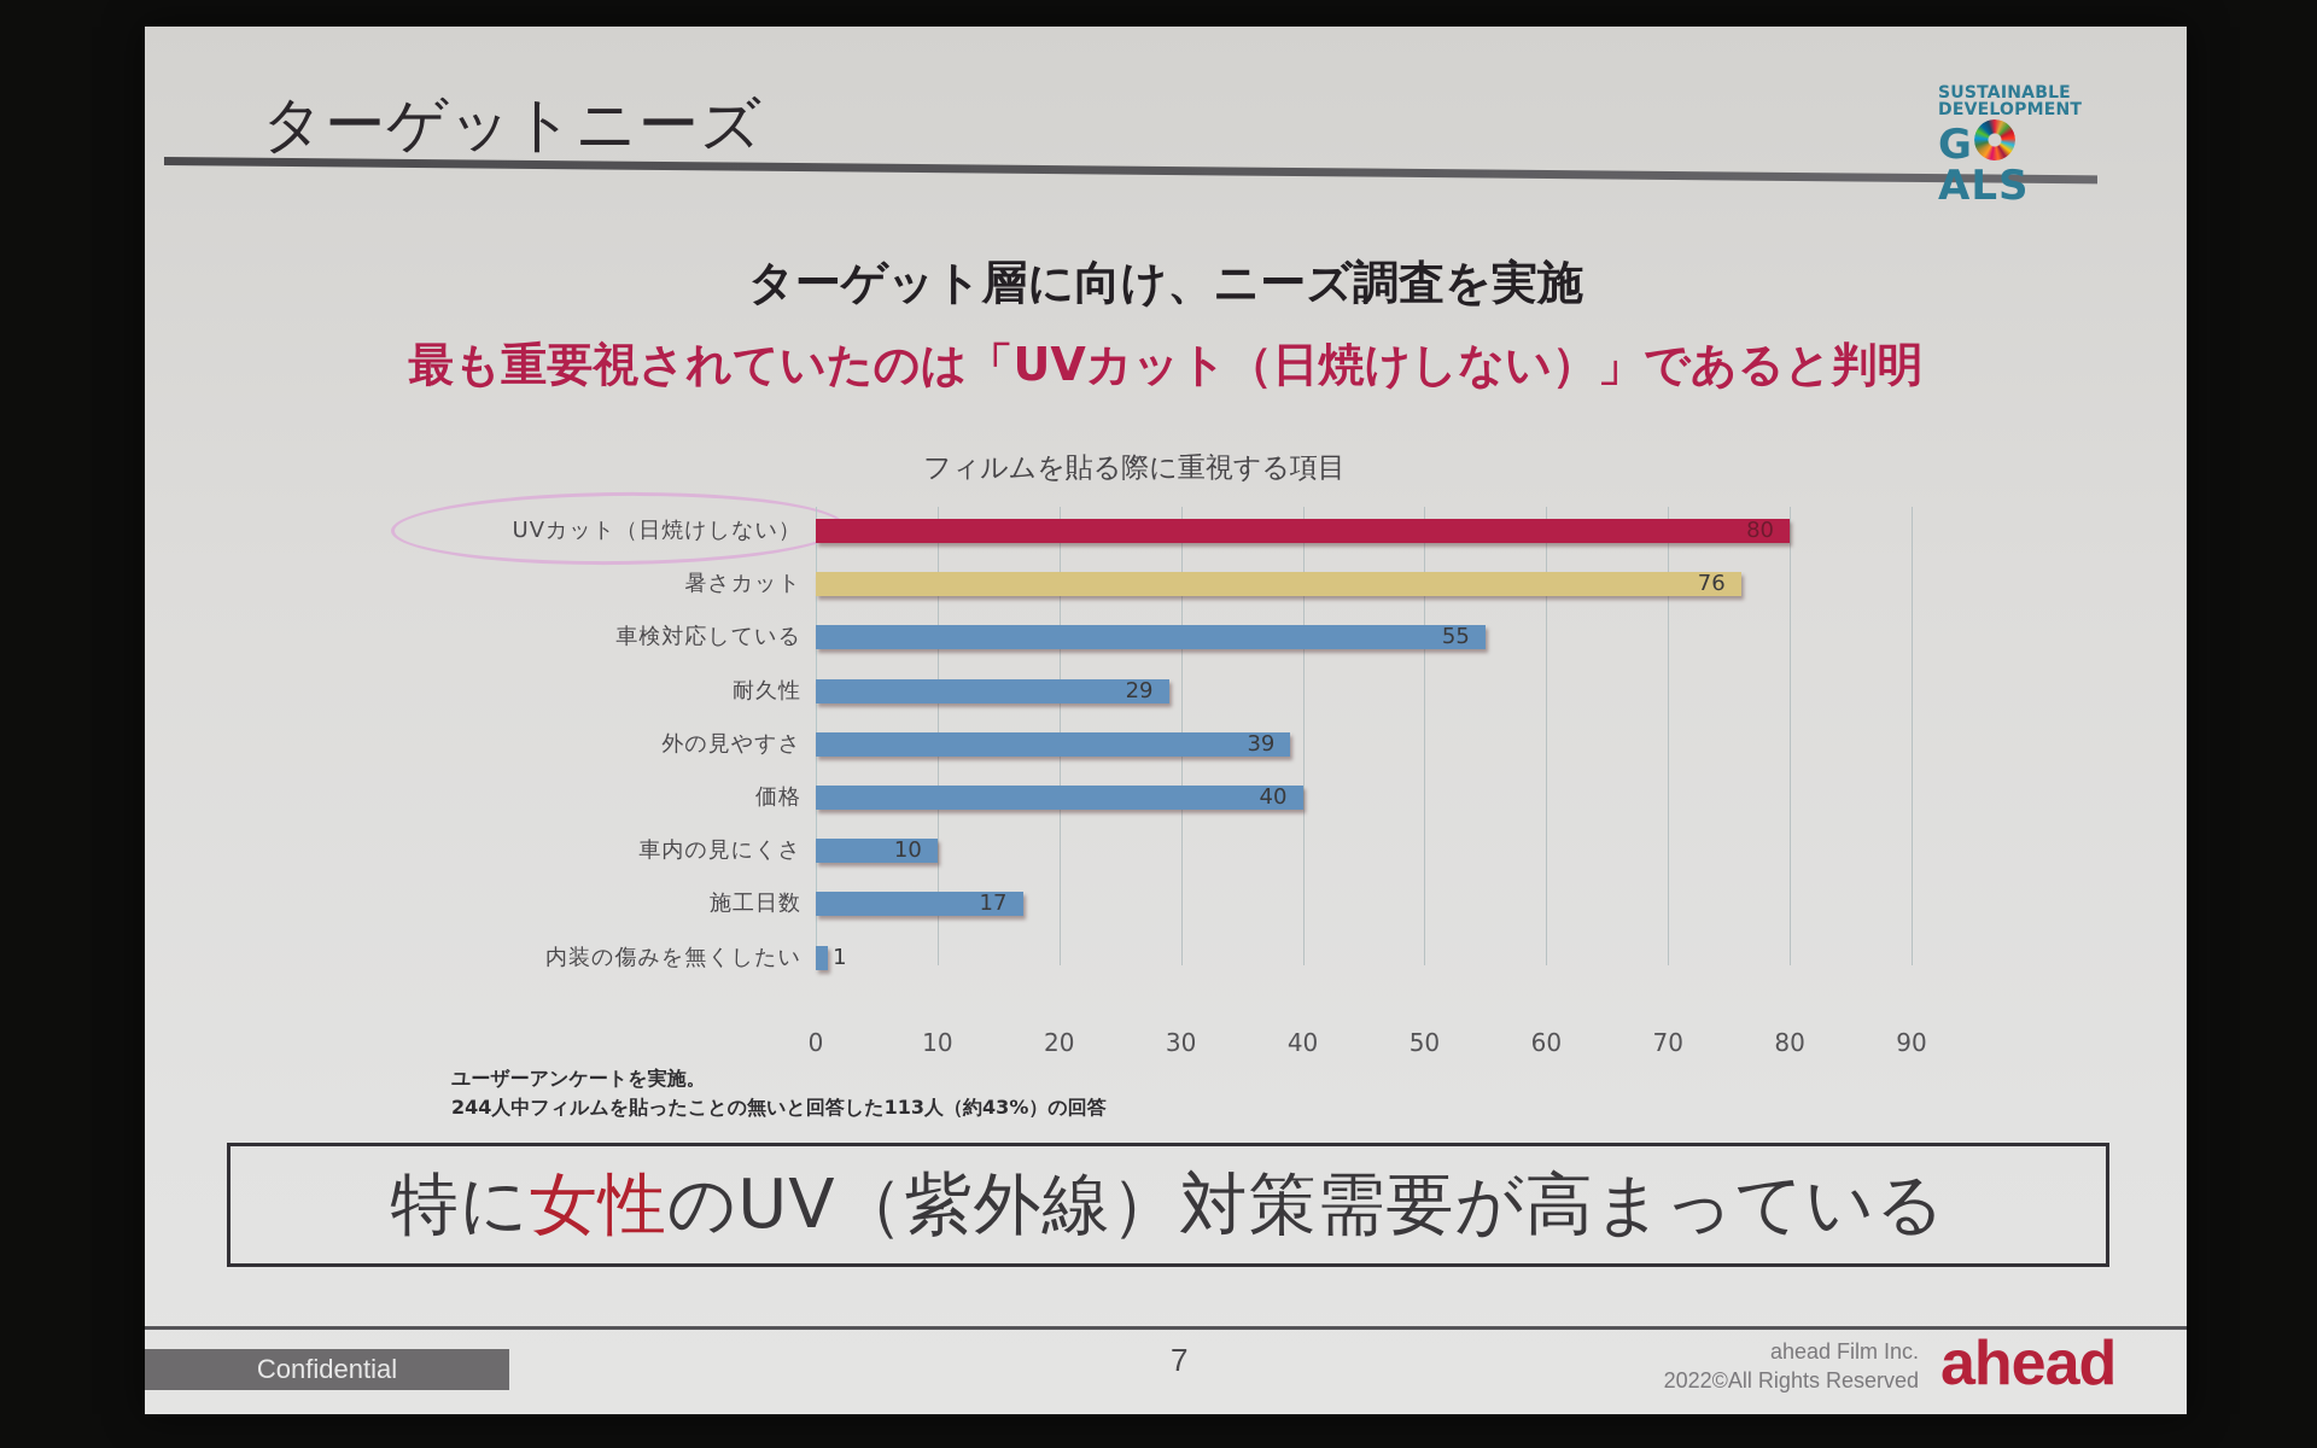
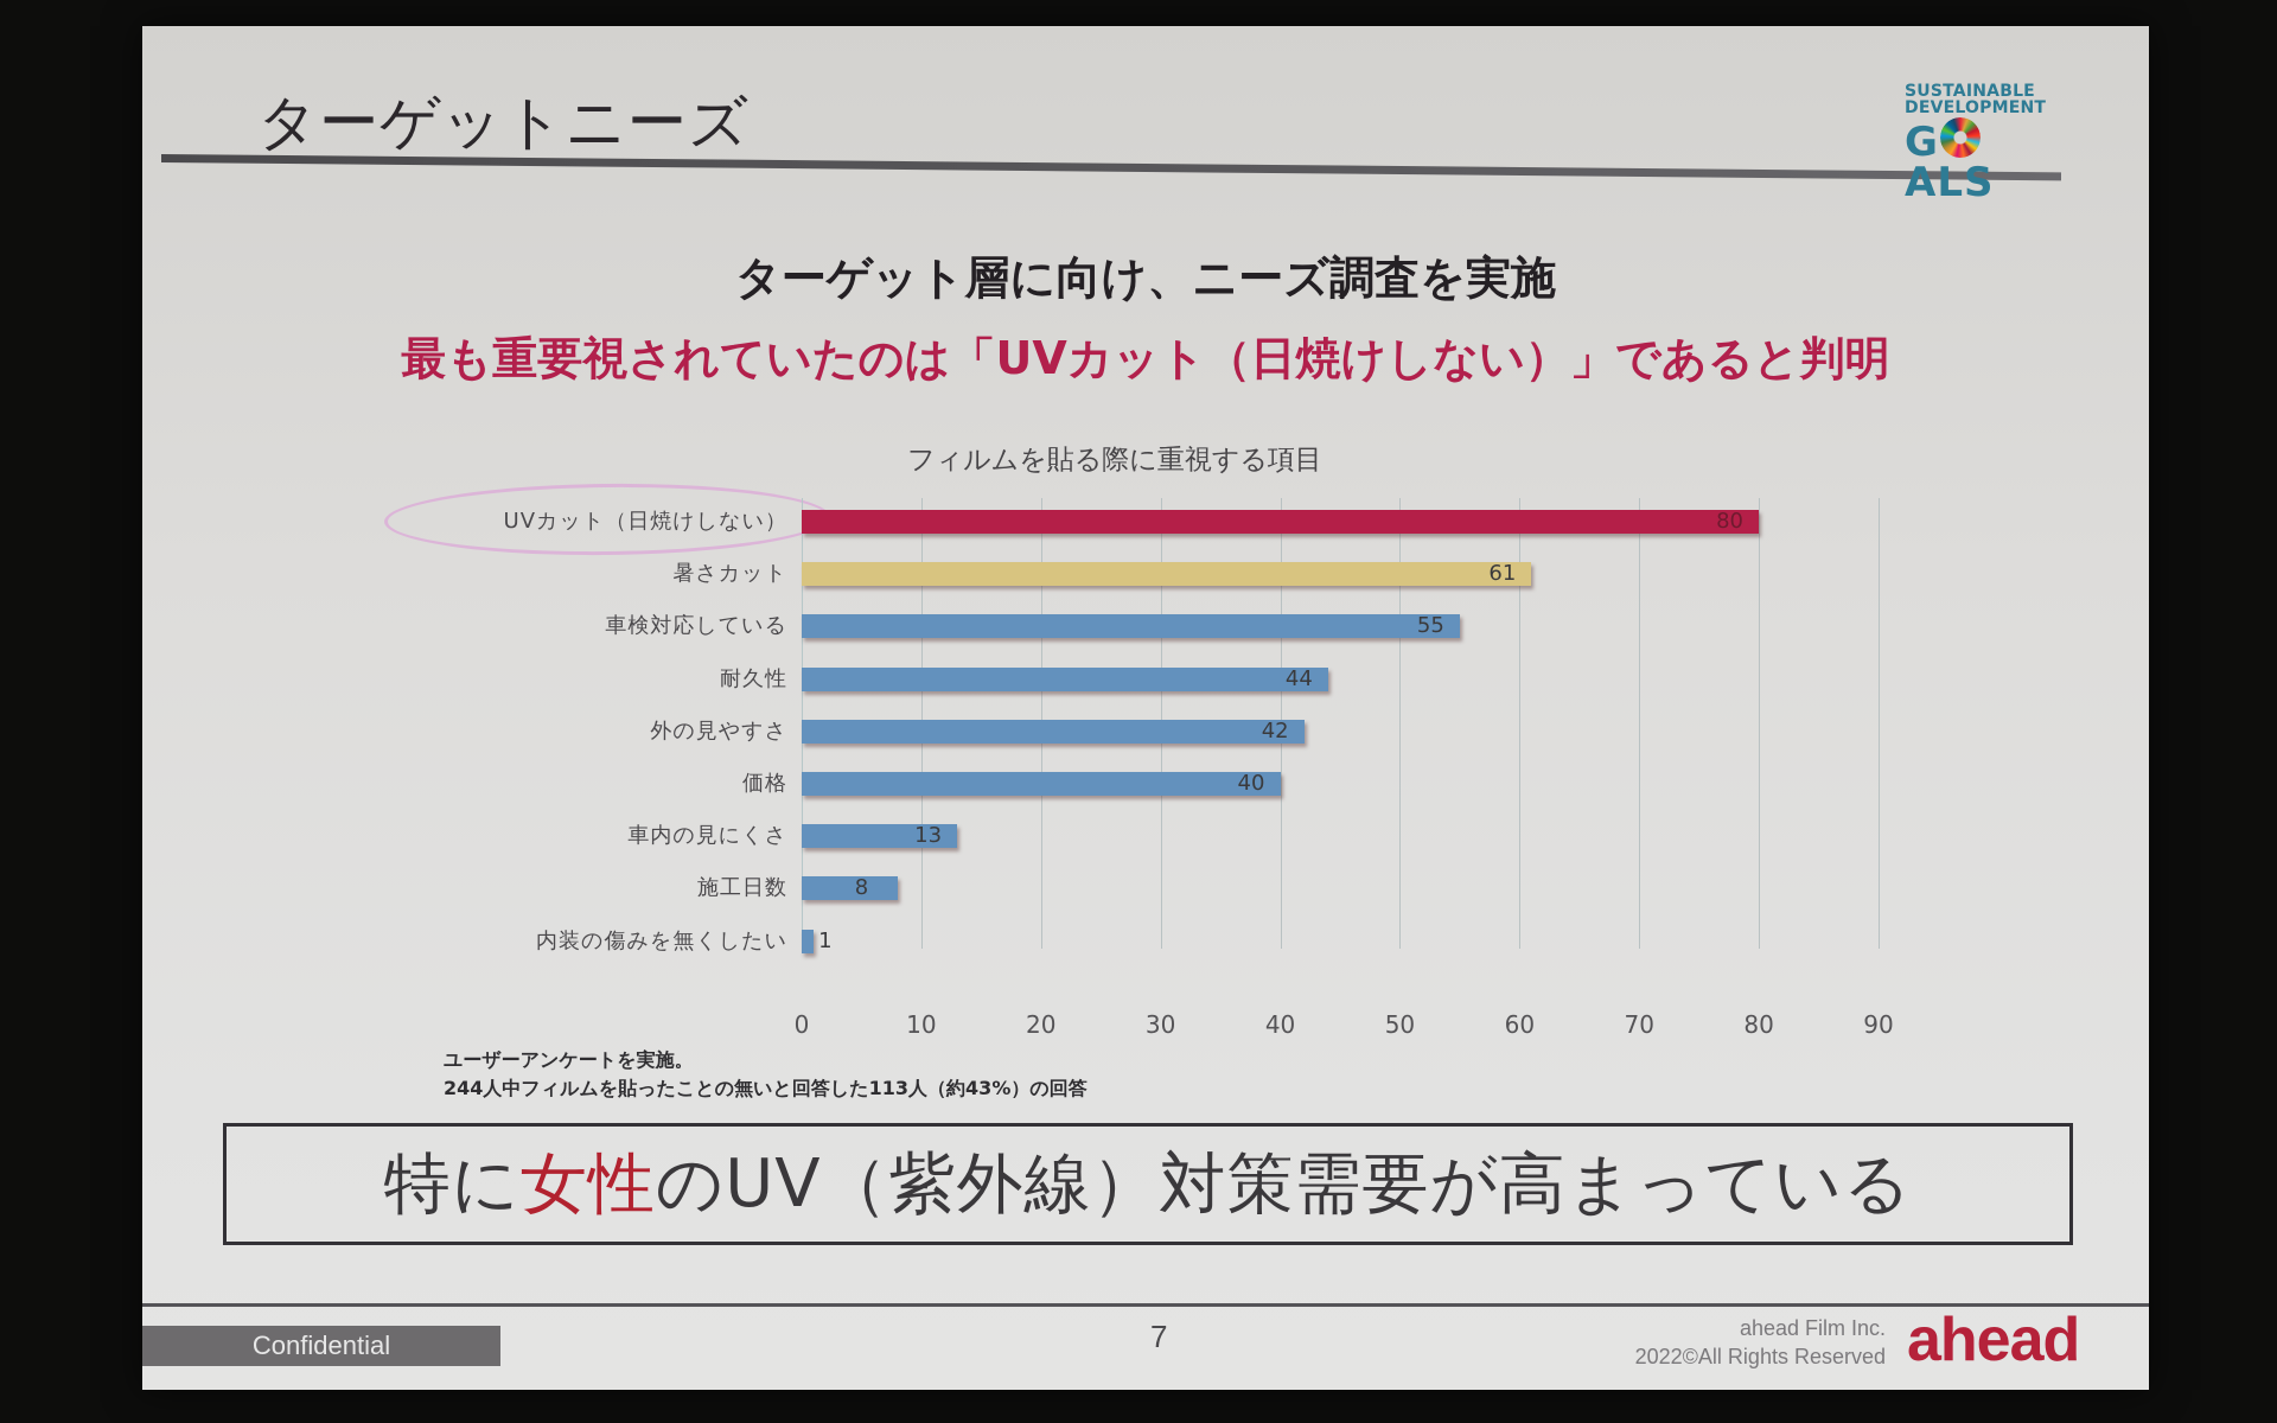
暑さカット: 76 -> 61
耐久性: 29 -> 44
外の見やすさ: 39 -> 42
車内の見にくさ: 10 -> 13
施工日数: 17 -> 8
